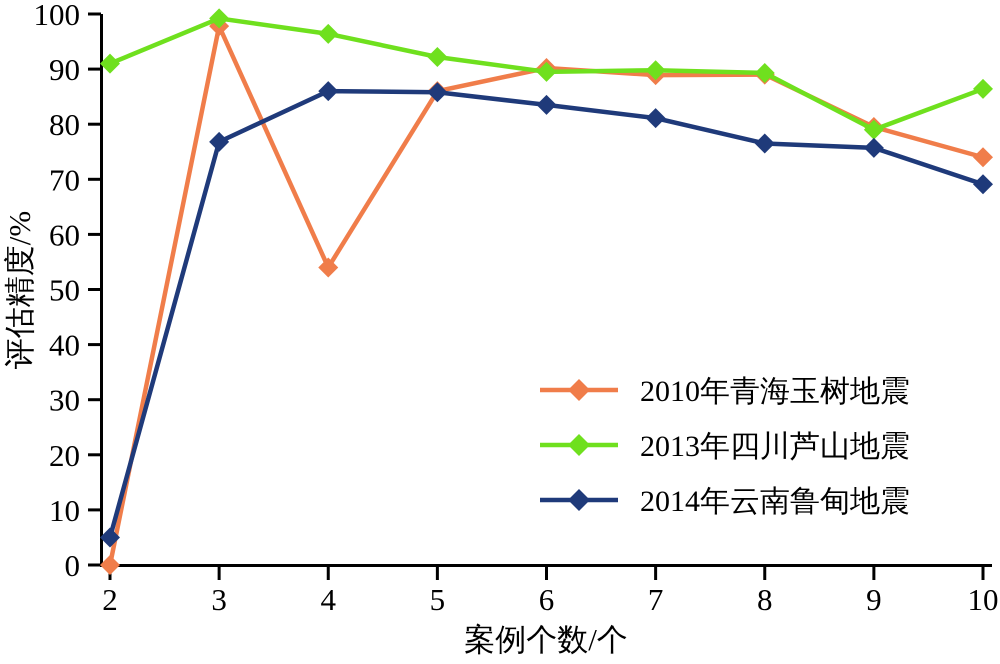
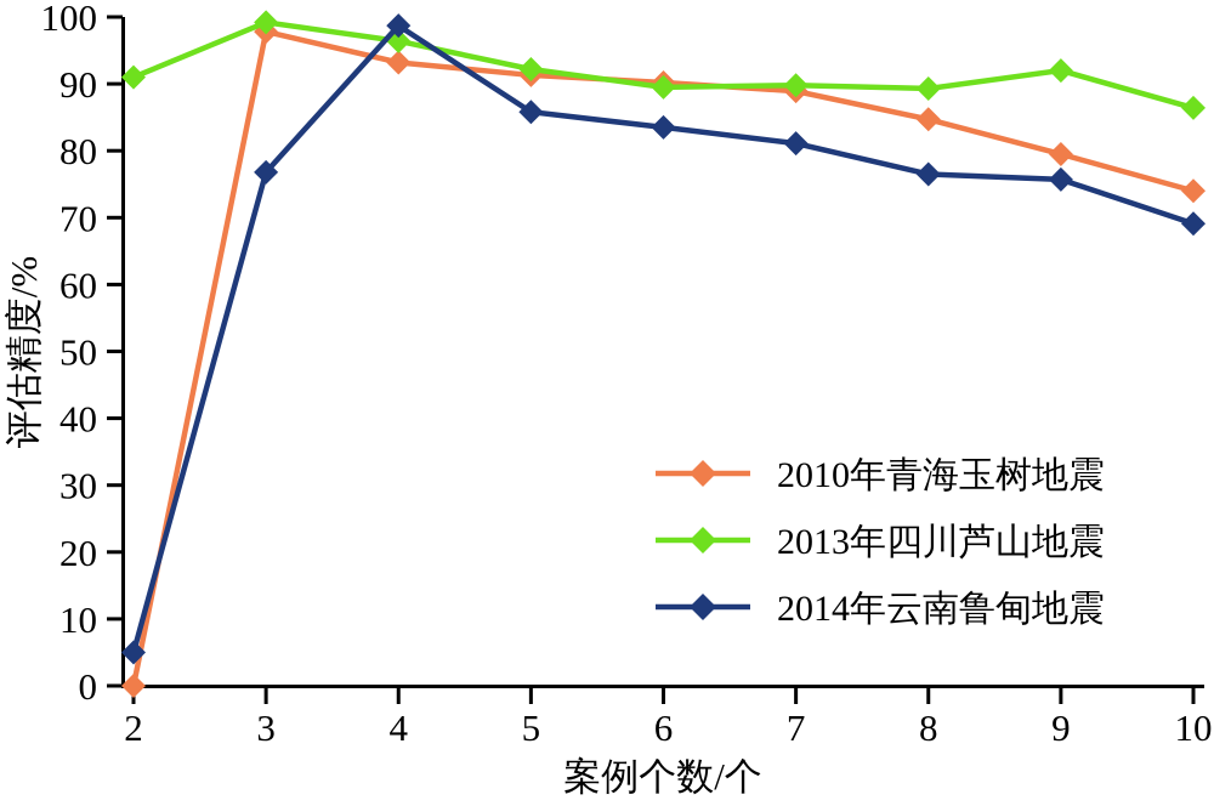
2010年青海玉树地震/4: 54 -> 93
2014年云南鲁甸地震/4: 86 -> 99
2010年青海玉树地震/5: 86 -> 91
2010年青海玉树地震/8: 89 -> 85
2013年四川芦山地震/9: 79 -> 92
